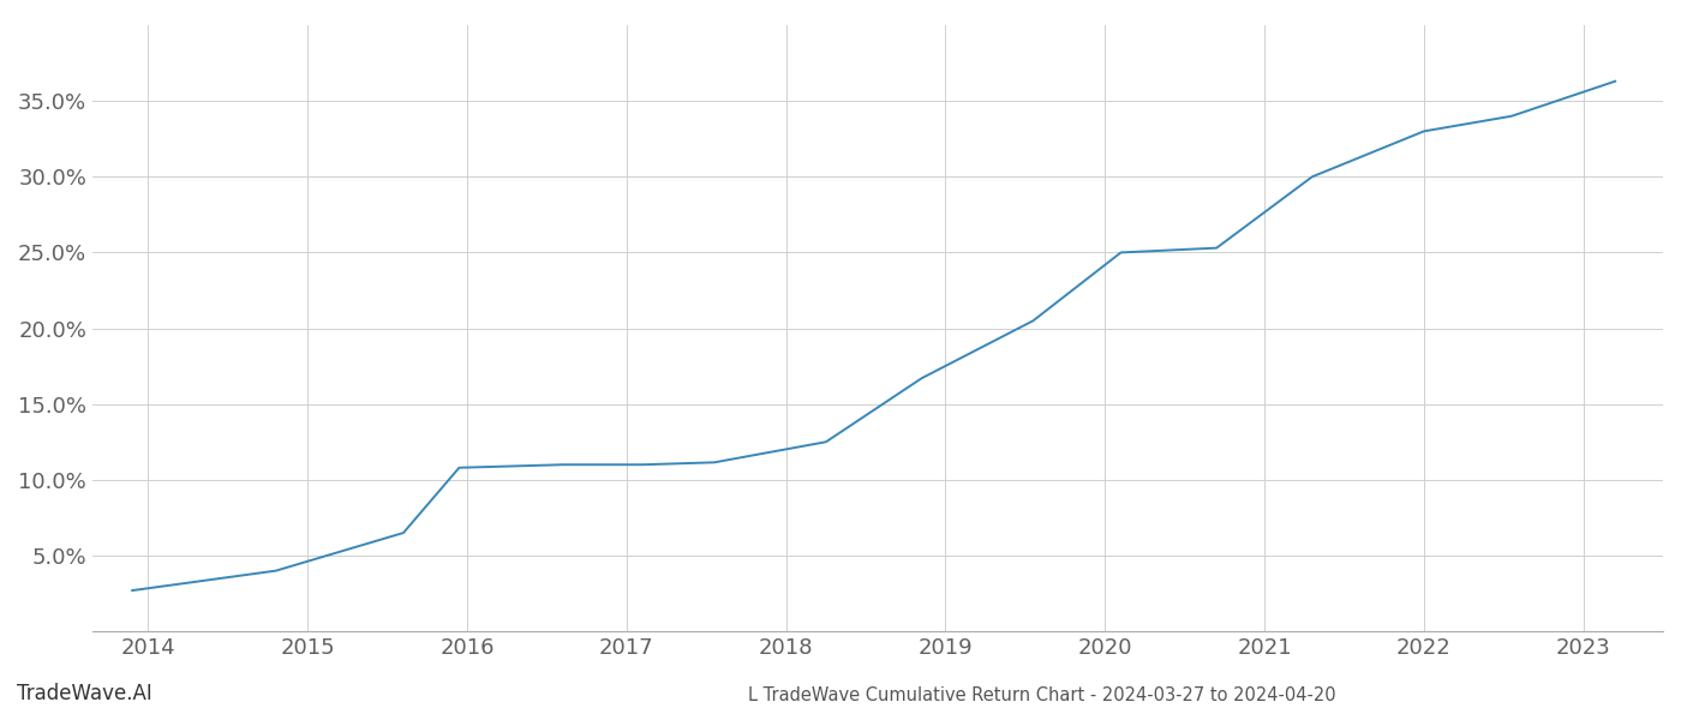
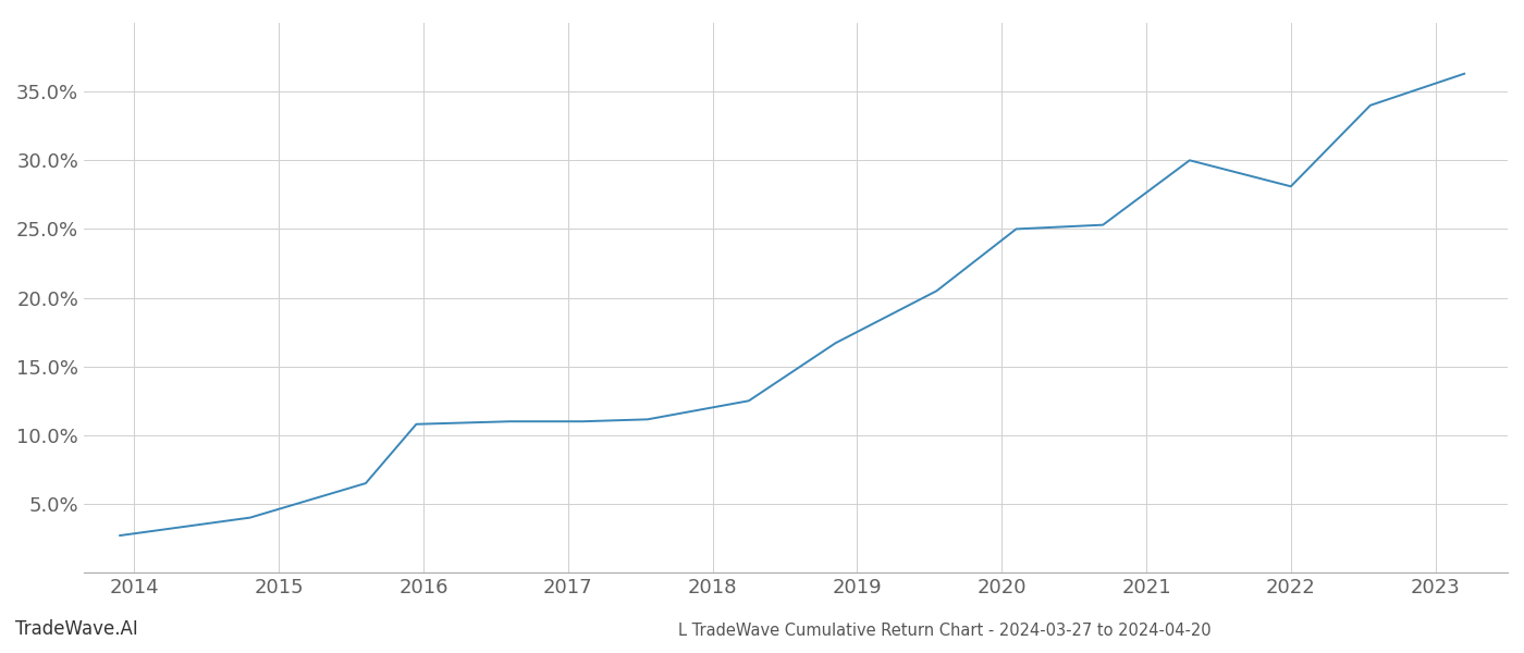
2022: 33.0% -> 28.1%
